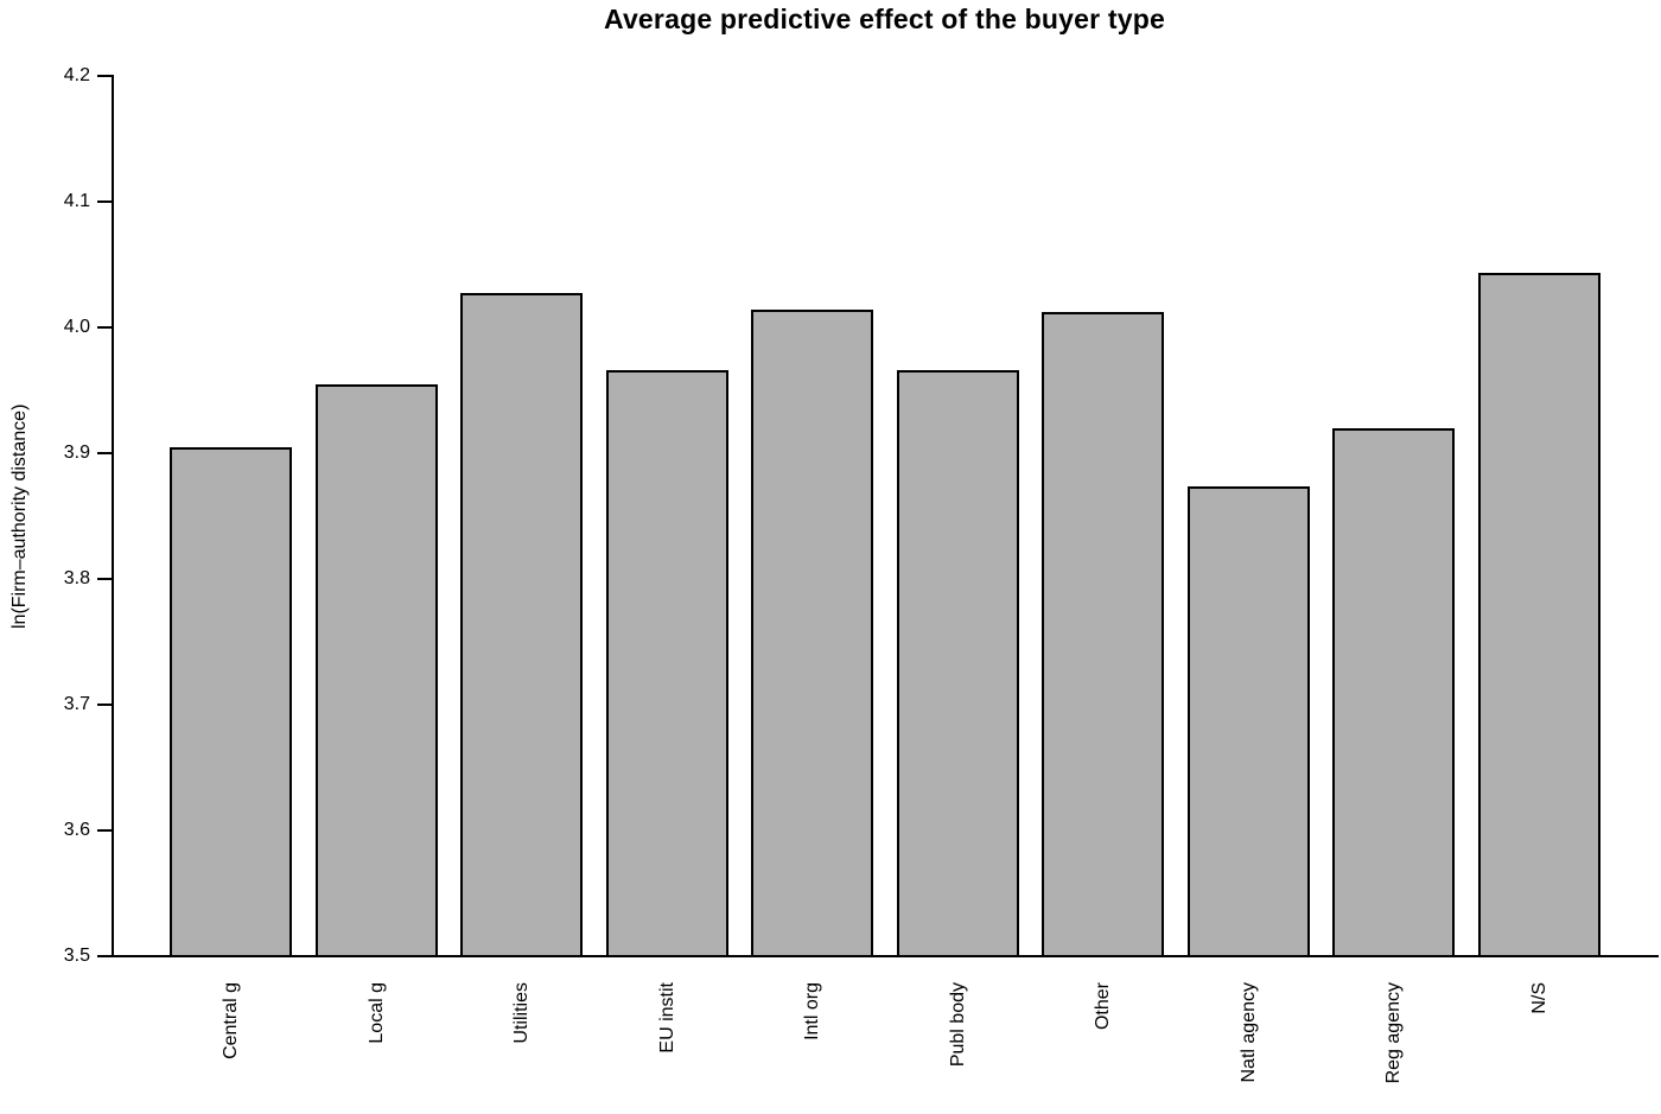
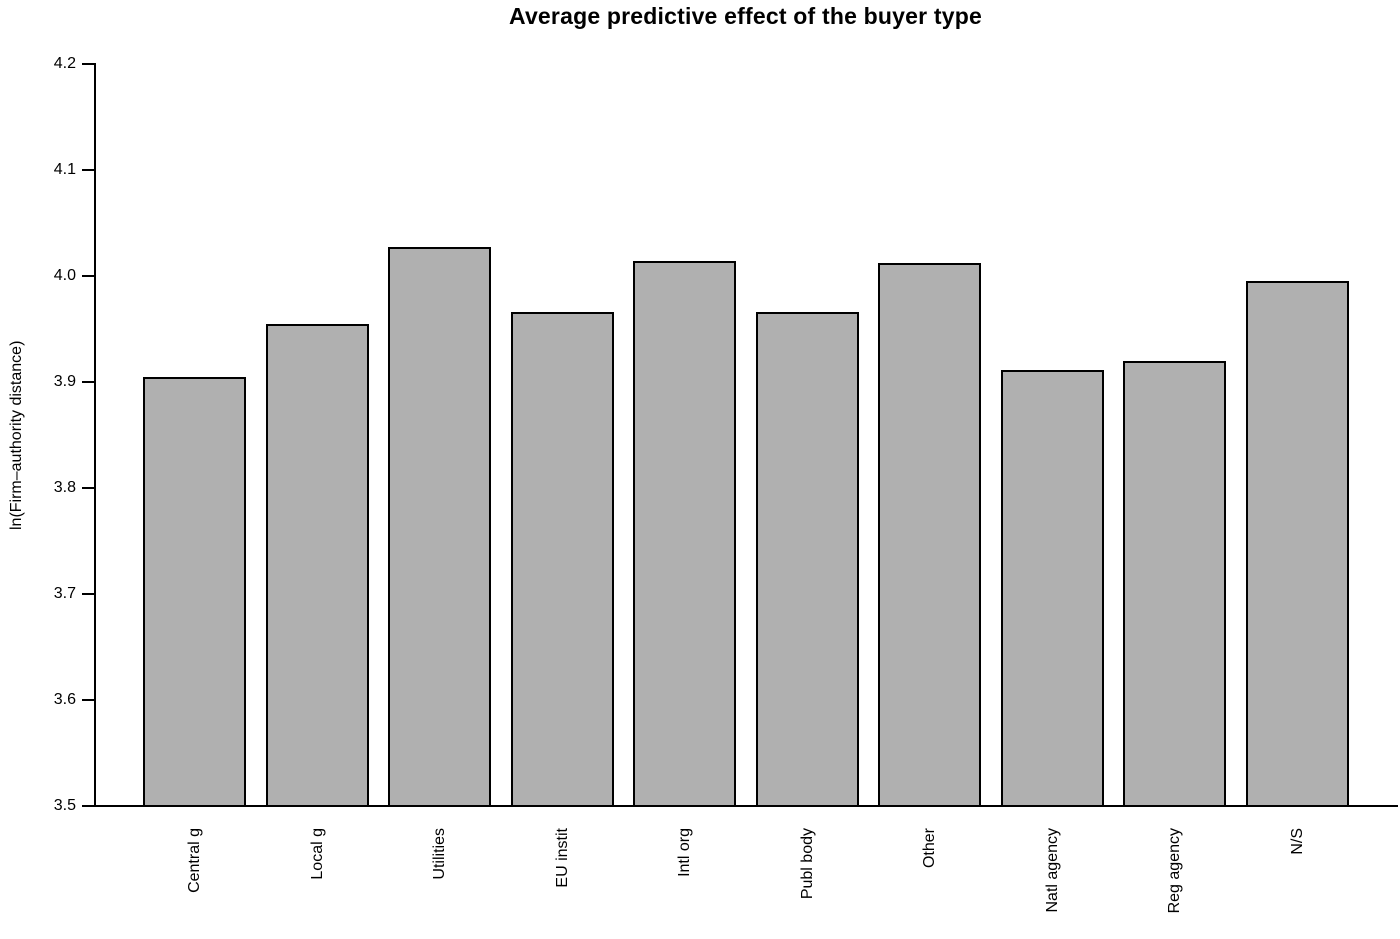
Natl agency: 3.874 -> 3.911
N/S: 4.043 -> 3.995
